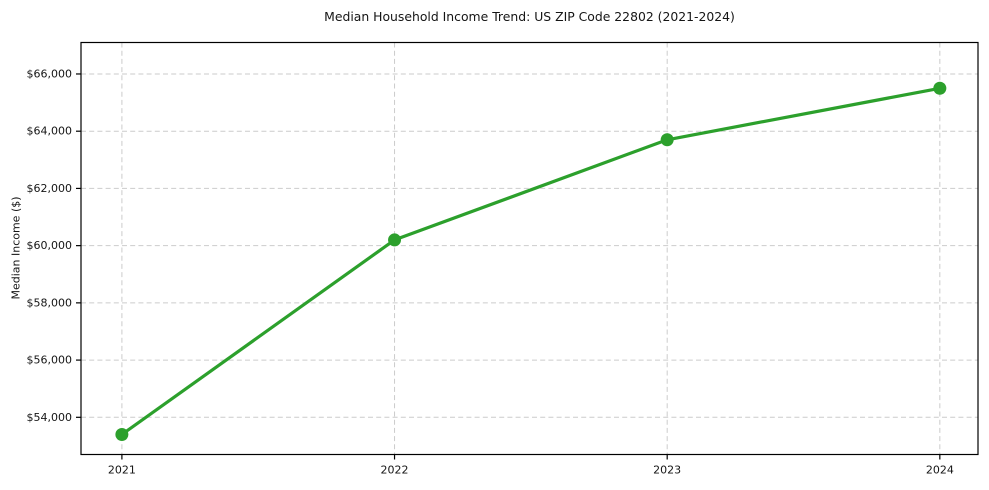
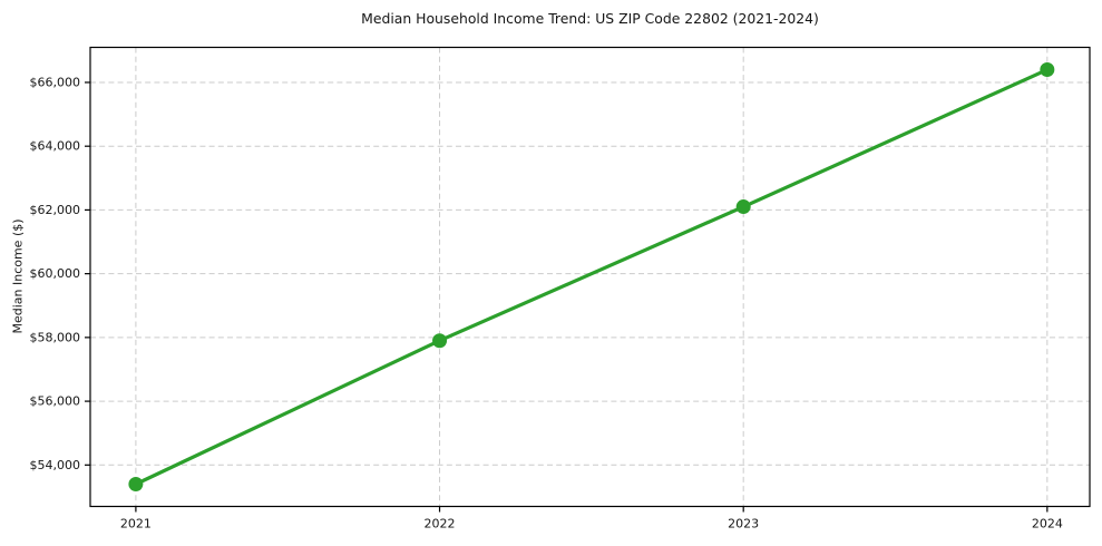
2022: $60200 -> $57900
2023: $63700 -> $62100
2024: $65500 -> $66400
